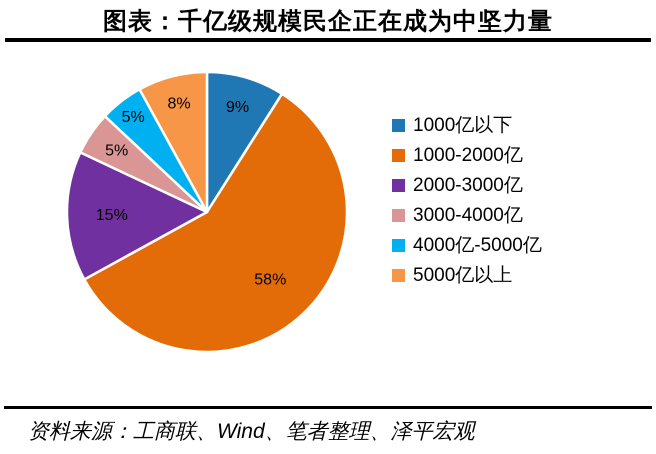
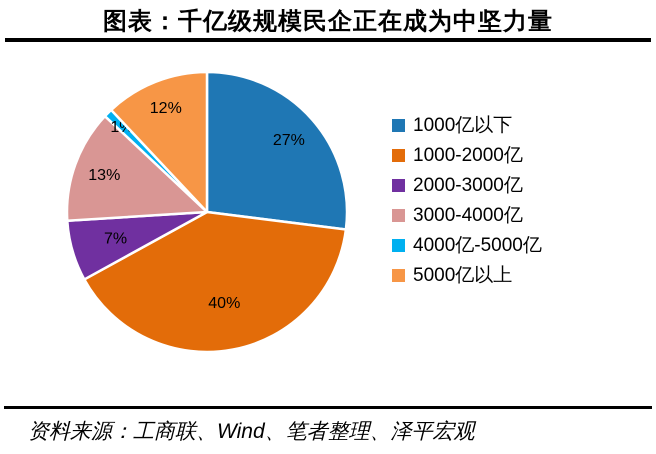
1000亿以下: 9% -> 27%
1000-2000亿: 58% -> 40%
2000-3000亿: 15% -> 7%
3000-4000亿: 5% -> 13%
4000亿-5000亿: 5% -> 1%
5000亿以上: 8% -> 12%
